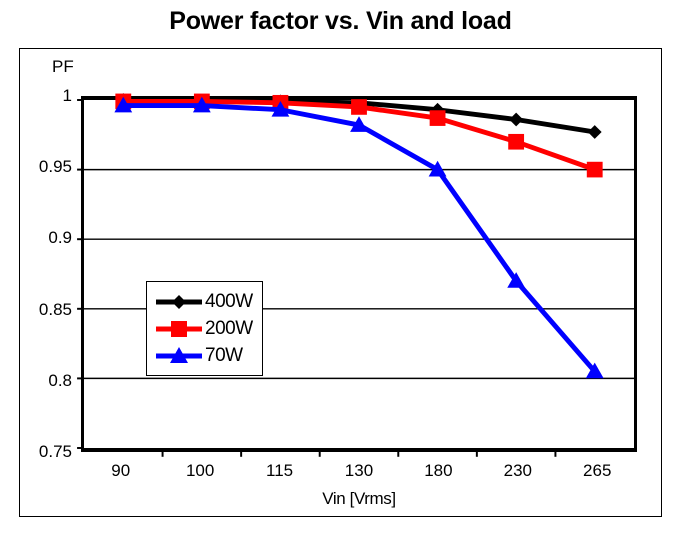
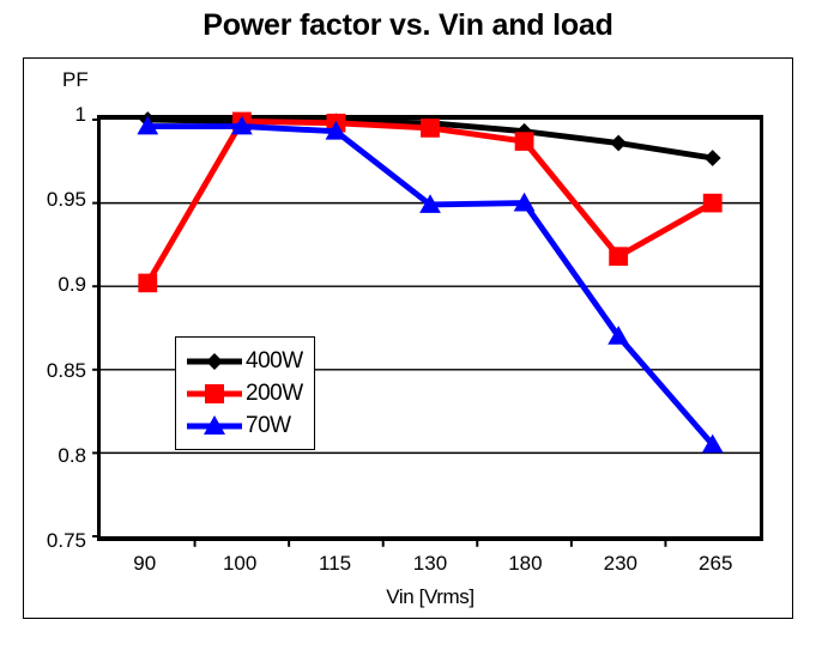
200W/90: 0.999 -> 0.902
70W/130: 0.982 -> 0.949
200W/230: 0.970 -> 0.918
